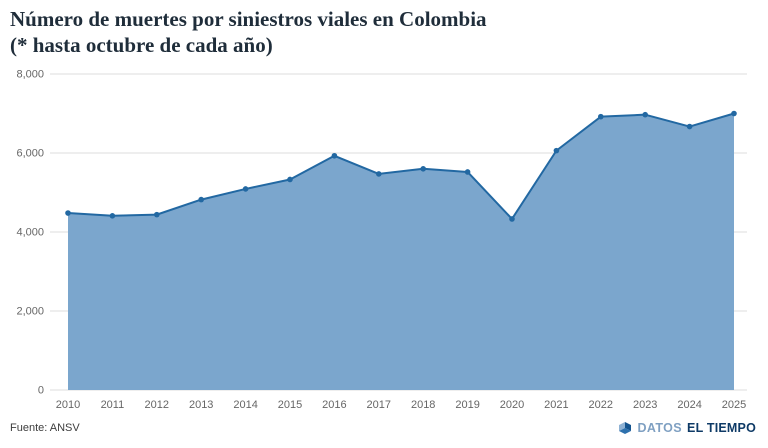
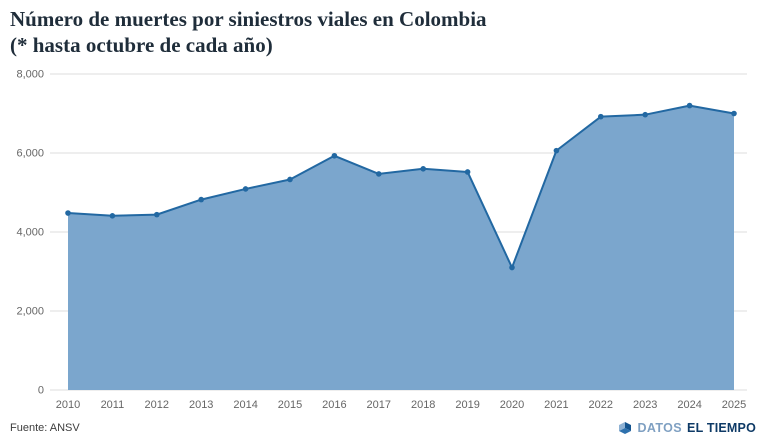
2020: 4300 -> 3100
2024: 6700 -> 7200
